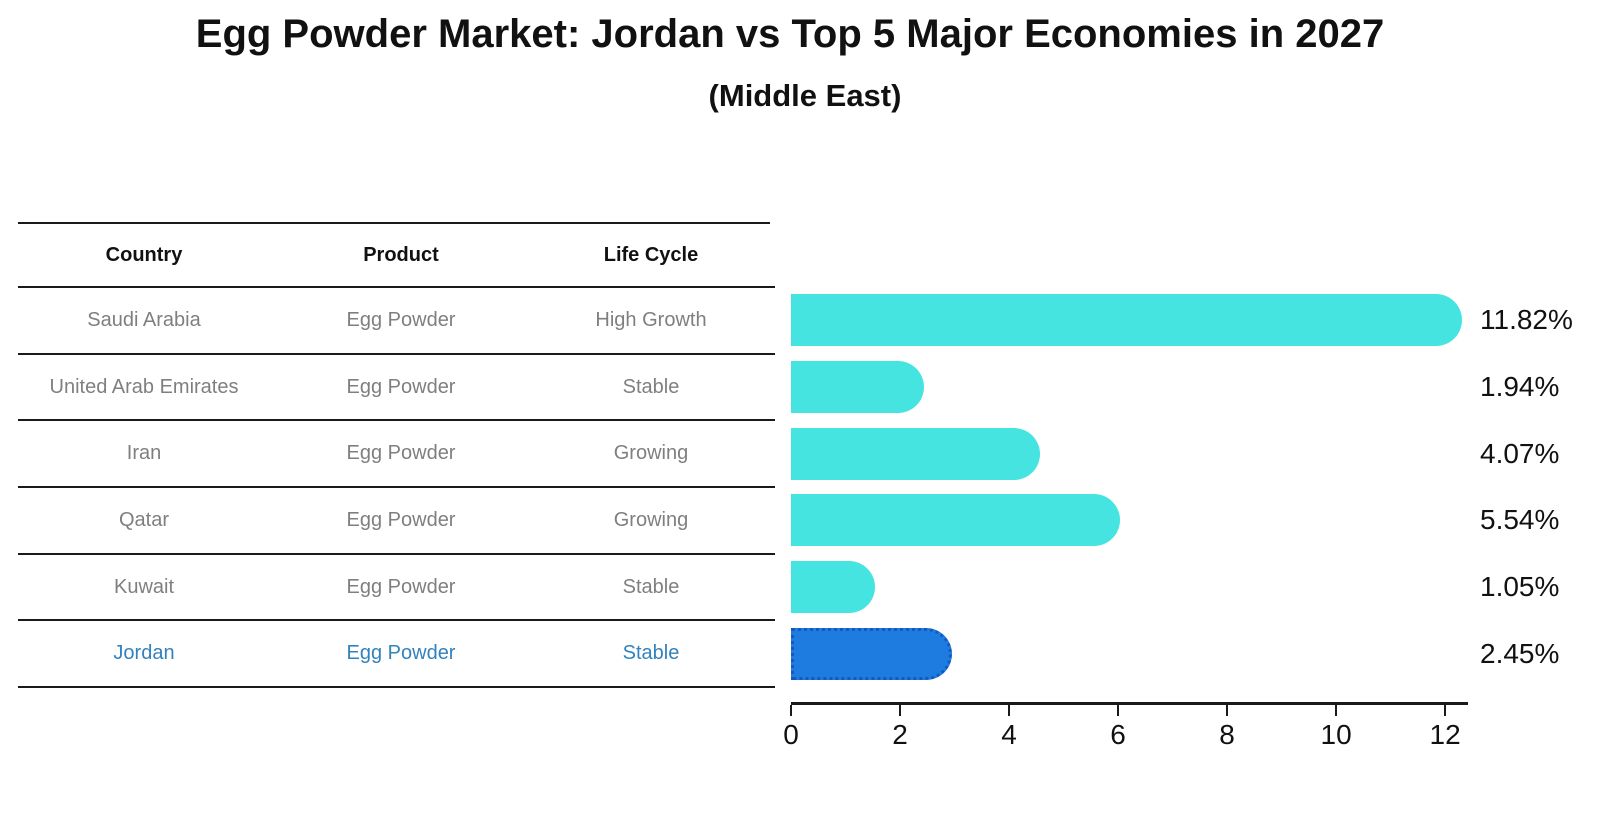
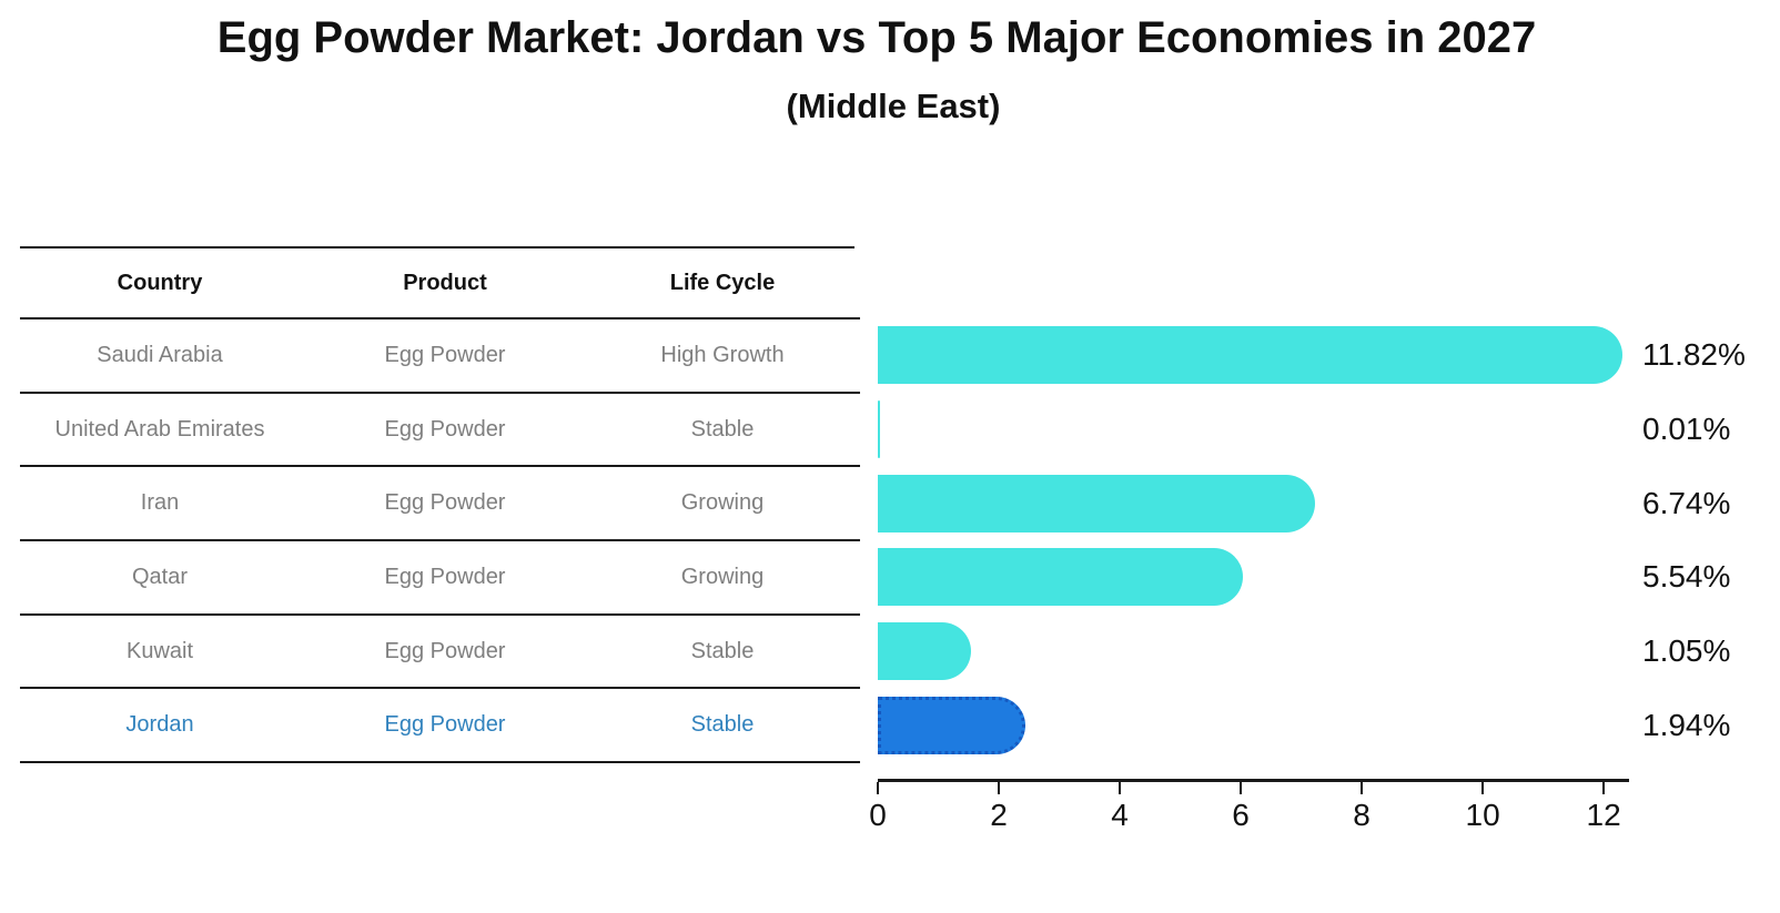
United Arab Emirates: 1.94% -> 0.01%
Iran: 4.07% -> 6.74%
Jordan: 2.45% -> 1.94%
